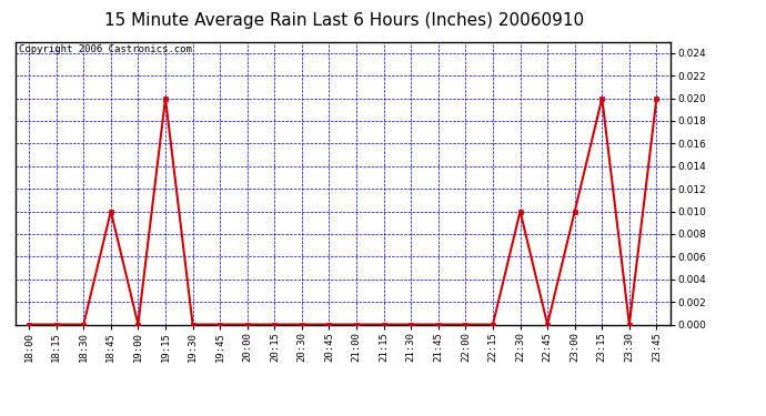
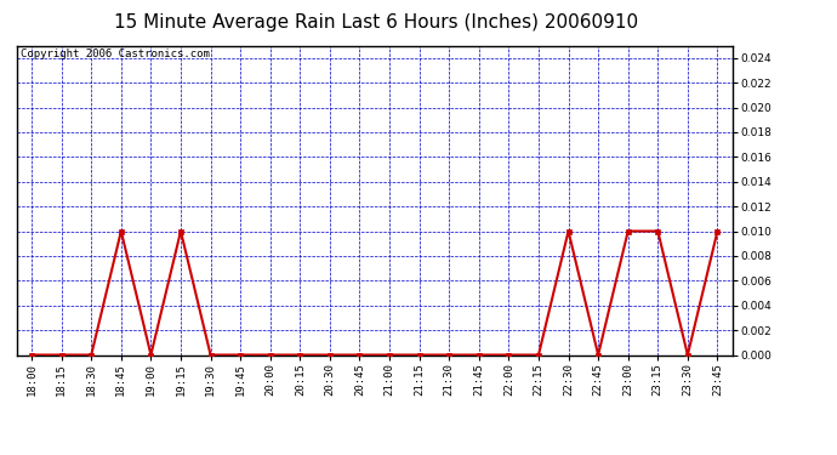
19:15: 0.02 -> 0.01
23:15: 0.02 -> 0.01
23:45: 0.02 -> 0.01
